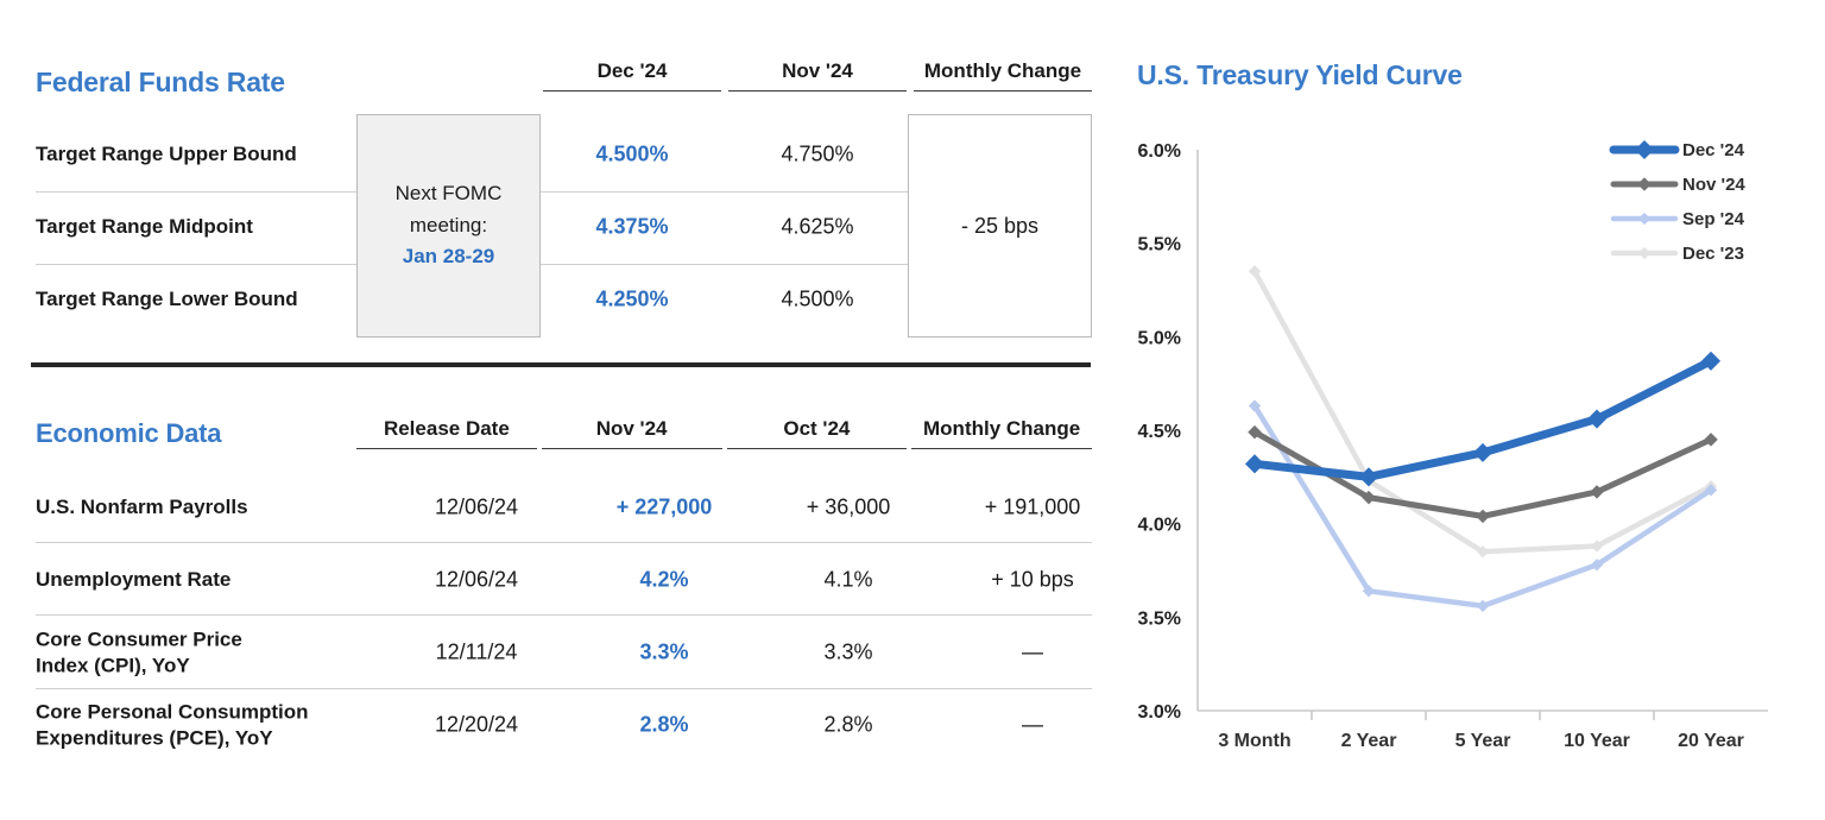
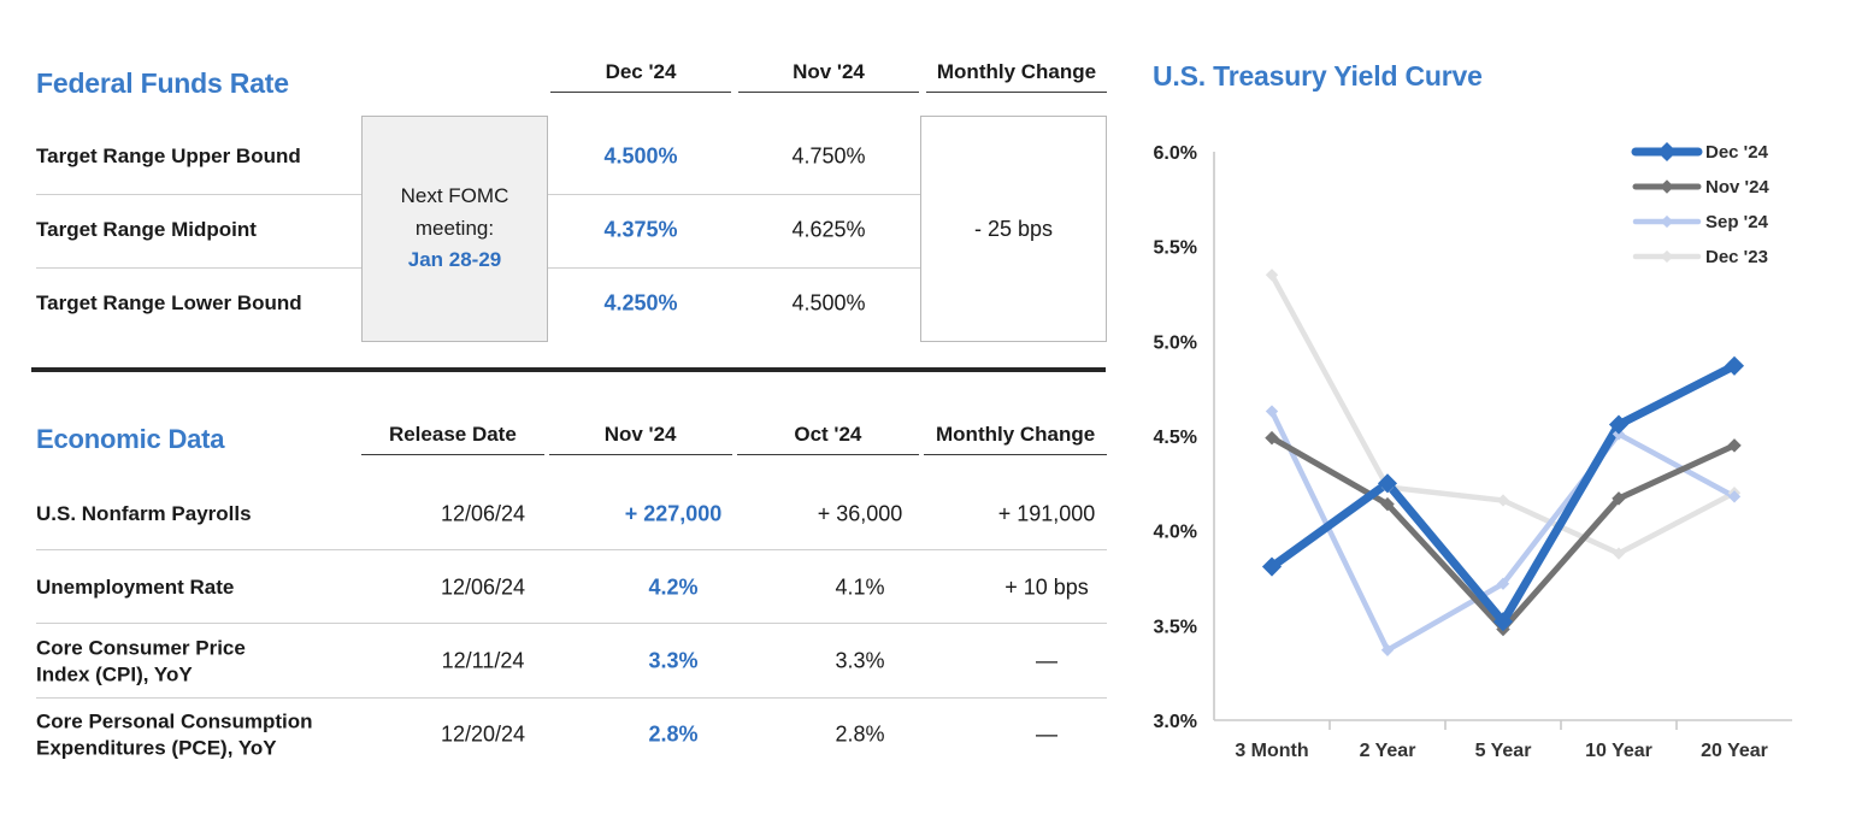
Dec '24/3 Month: 4.32% -> 3.81%
Sep '24/2 Year: 3.64% -> 3.37%
Dec '24/5 Year: 4.38% -> 3.52%
Nov '24/5 Year: 4.04% -> 3.48%
Sep '24/5 Year: 3.56% -> 3.72%
Dec '23/5 Year: 3.85% -> 4.16%
Sep '24/10 Year: 3.78% -> 4.51%
